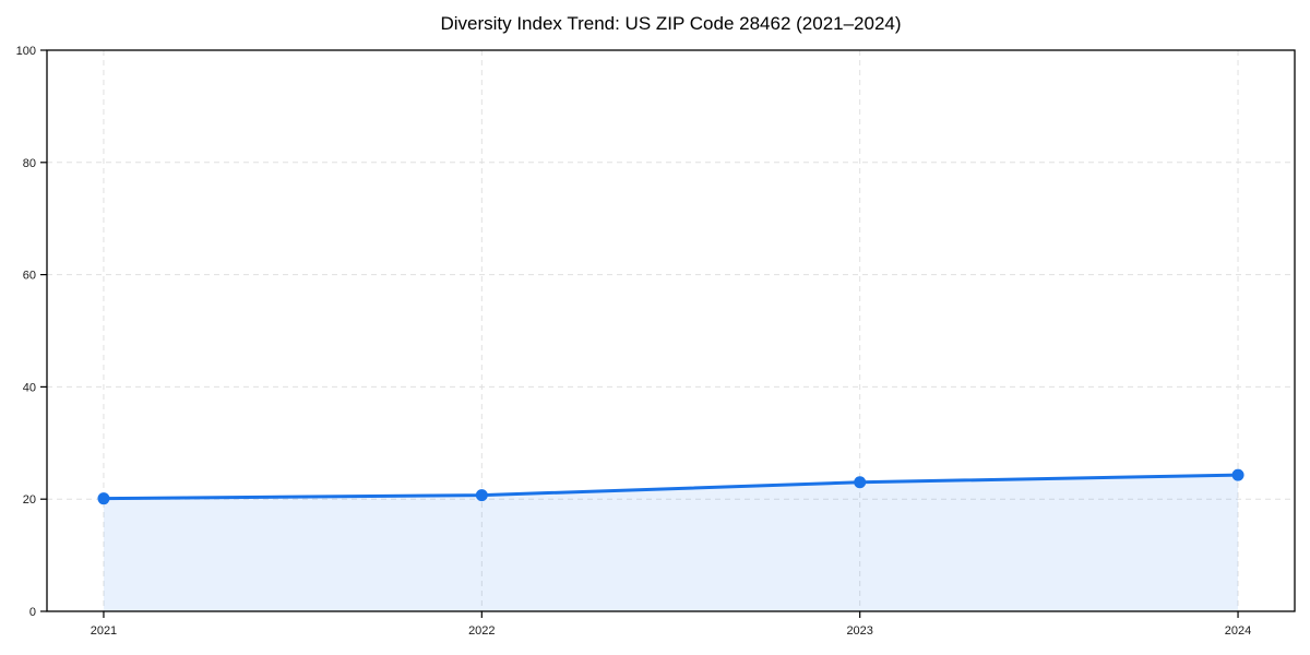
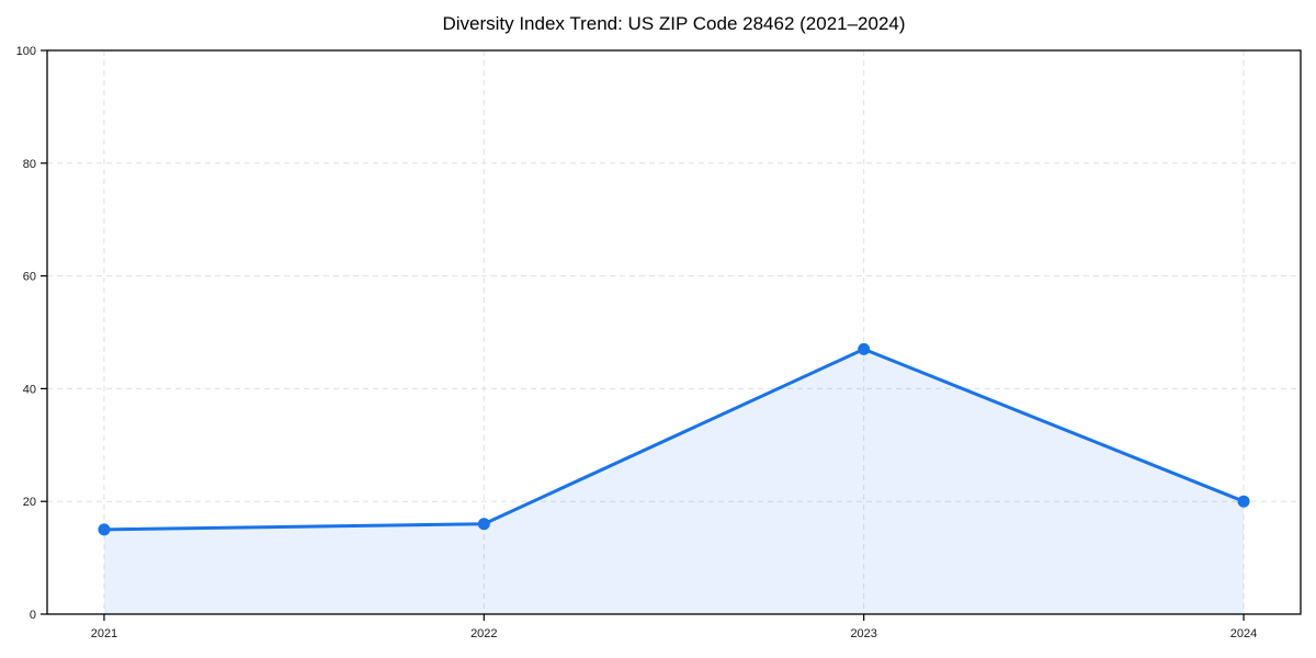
2021: 20 -> 15
2022: 21 -> 16
2023: 23 -> 47
2024: 24 -> 20
